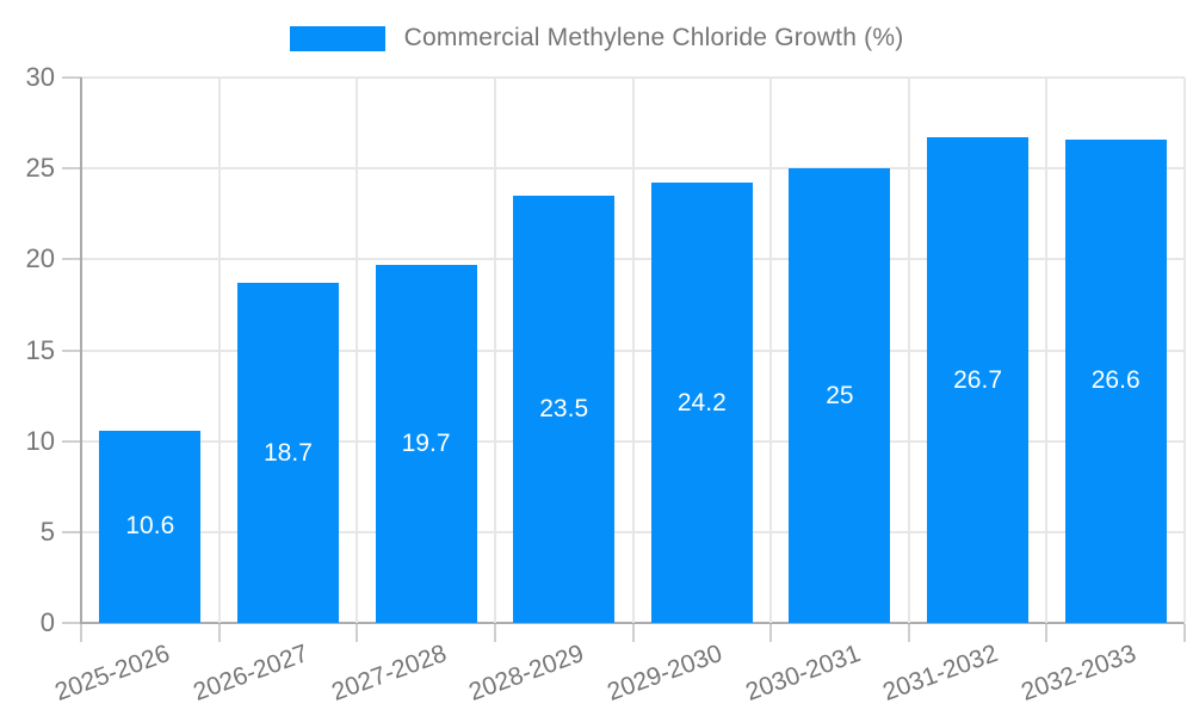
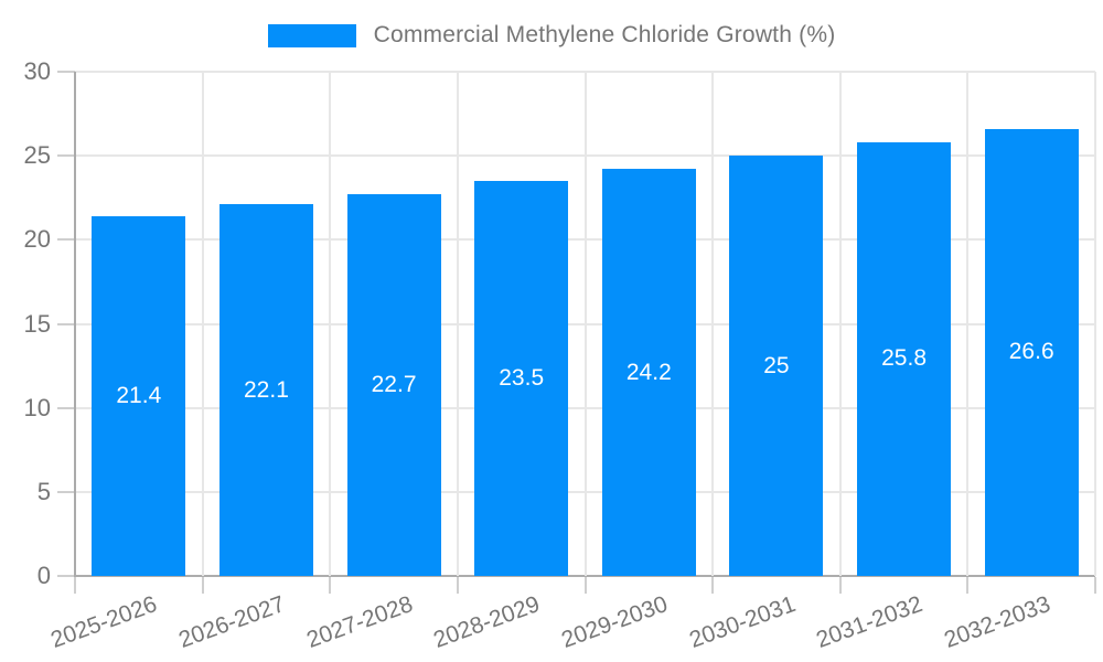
2025-2026: 10.6 -> 21.4
2026-2027: 18.7 -> 22.1
2027-2028: 19.7 -> 22.7
2031-2032: 26.7 -> 25.8
